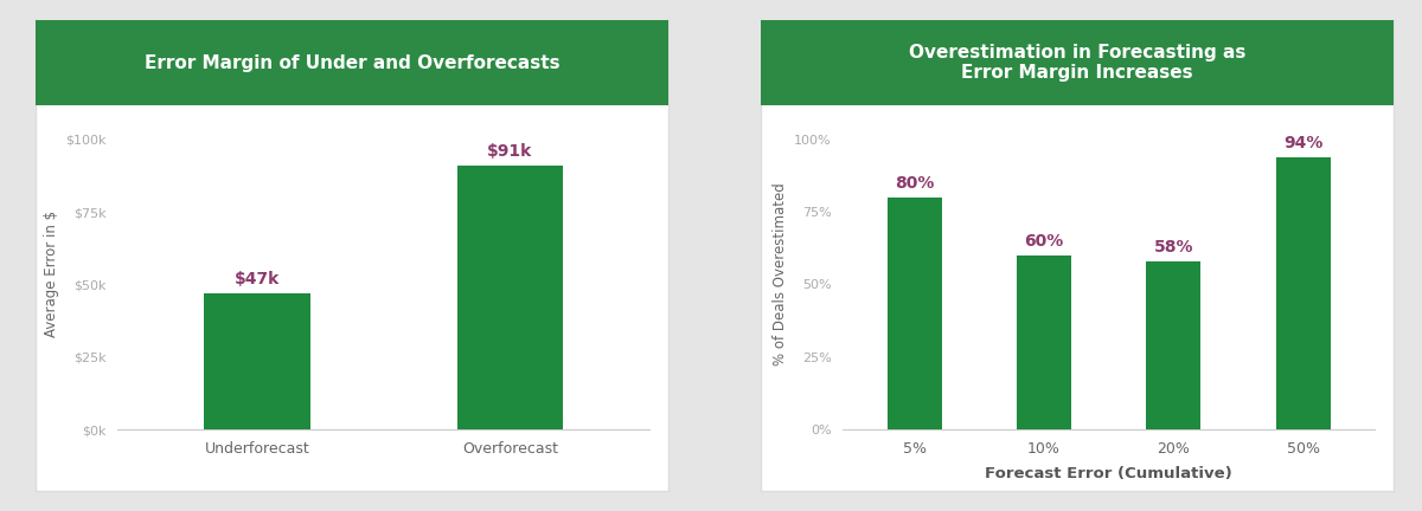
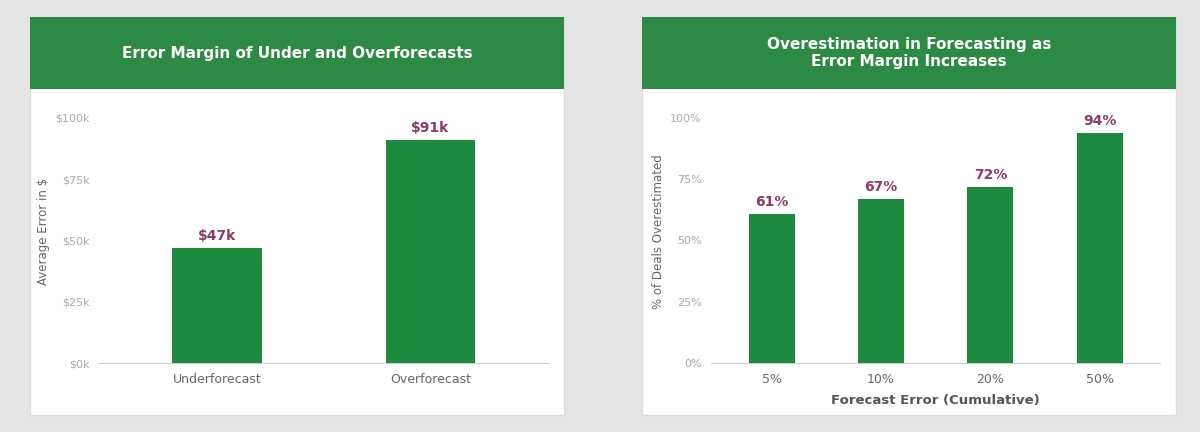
5%: 80% -> 61%
10%: 60% -> 67%
20%: 58% -> 72%
